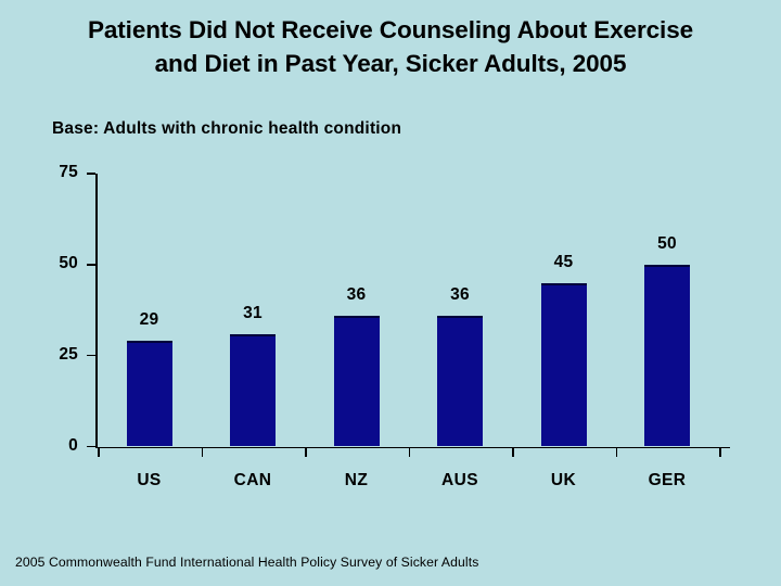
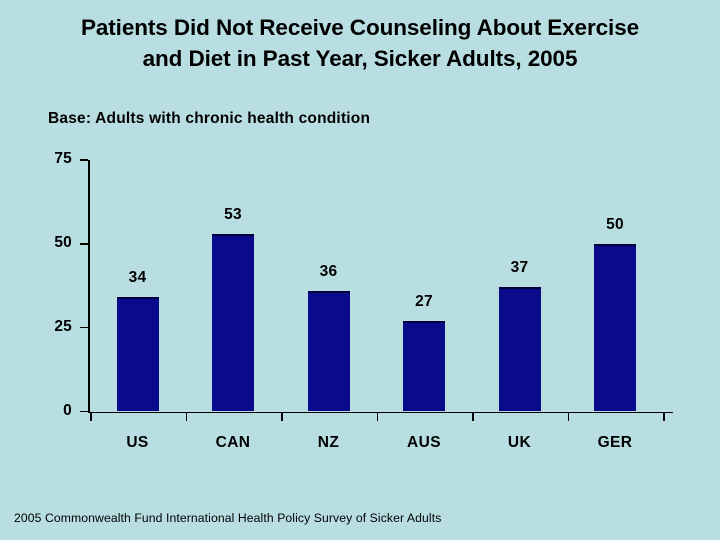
US: 29 -> 34
CAN: 31 -> 53
AUS: 36 -> 27
UK: 45 -> 37
